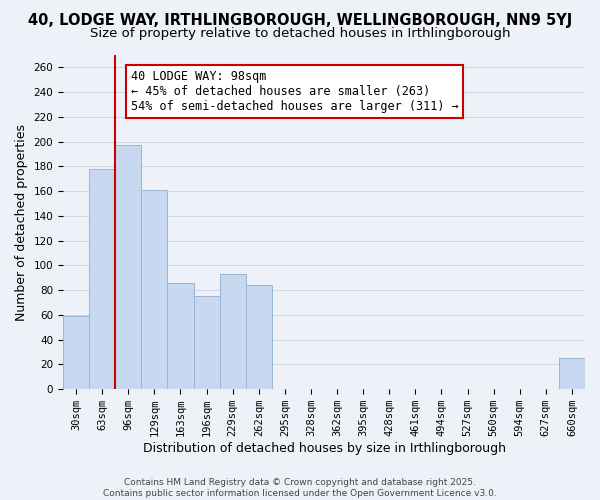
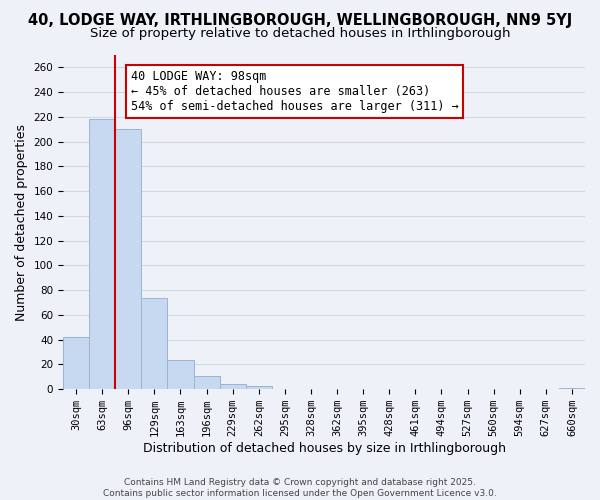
30sqm: 59 -> 42
63sqm: 178 -> 218
96sqm: 197 -> 210
129sqm: 161 -> 74
163sqm: 86 -> 24
196sqm: 75 -> 11
229sqm: 93 -> 4
262sqm: 84 -> 3
660sqm: 25 -> 1
